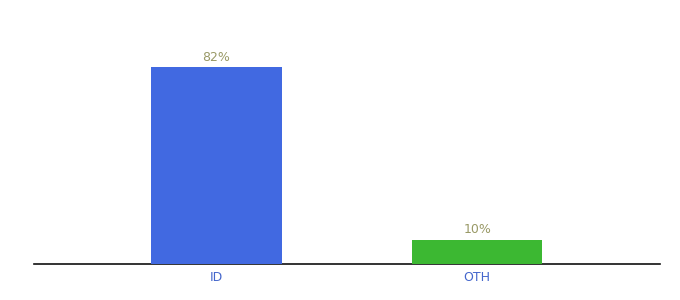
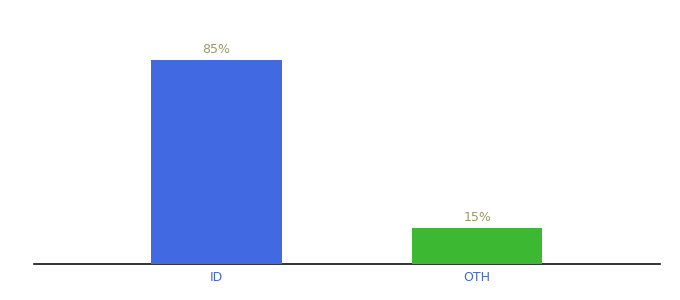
ID: 82% -> 85%
OTH: 10% -> 15%
